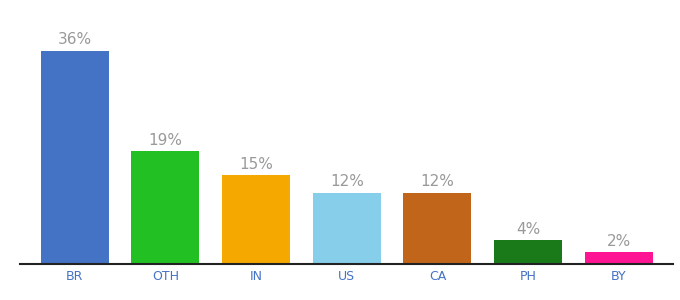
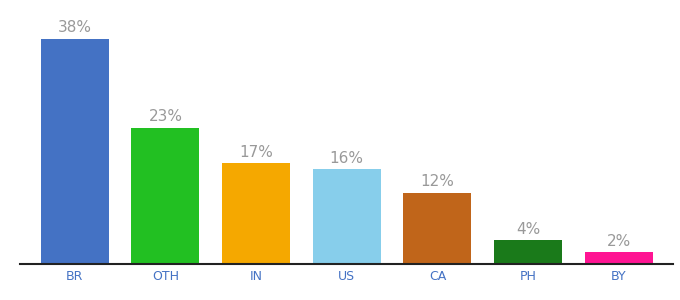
BR: 36% -> 38%
OTH: 19% -> 23%
IN: 15% -> 17%
US: 12% -> 16%
